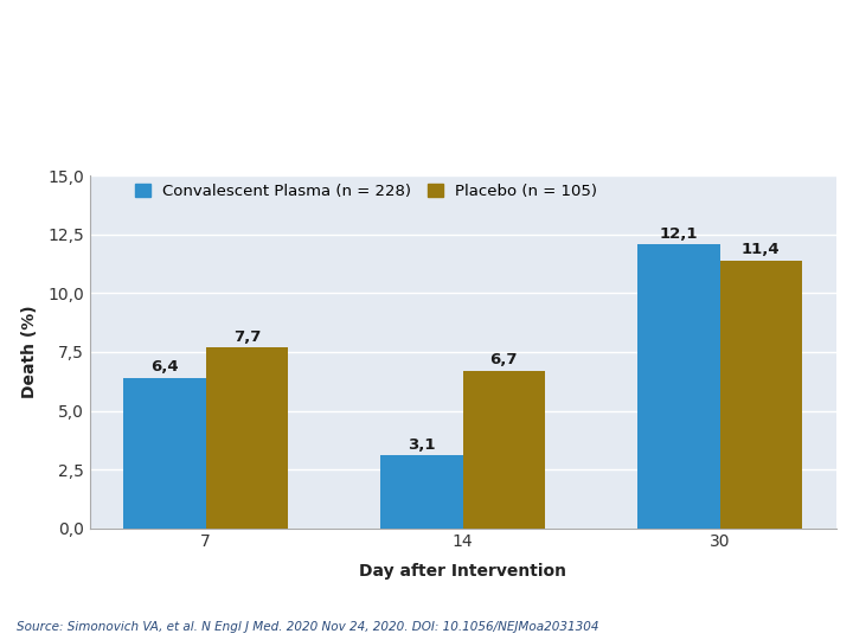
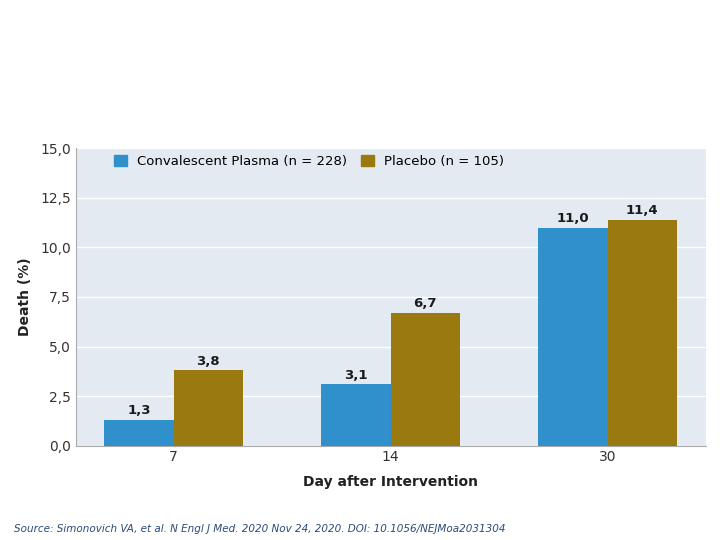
Convalescent Plasma (n = 228)/7: 6,4 -> 1,3
Placebo (n = 105)/7: 7,7 -> 3,8
Convalescent Plasma (n = 228)/30: 12,1 -> 11,0
